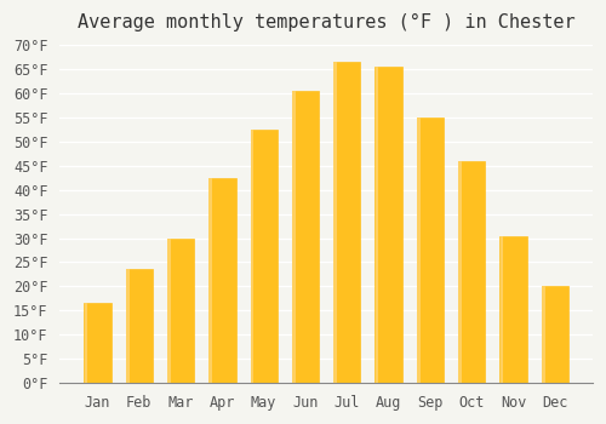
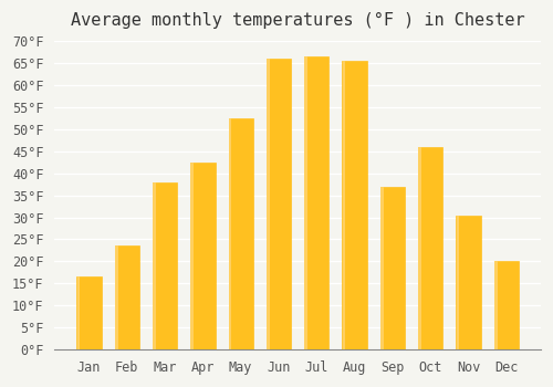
Mar: 30.0°F -> 38.0°F
Jun: 60.5°F -> 66.0°F
Sep: 55.0°F -> 37.0°F
